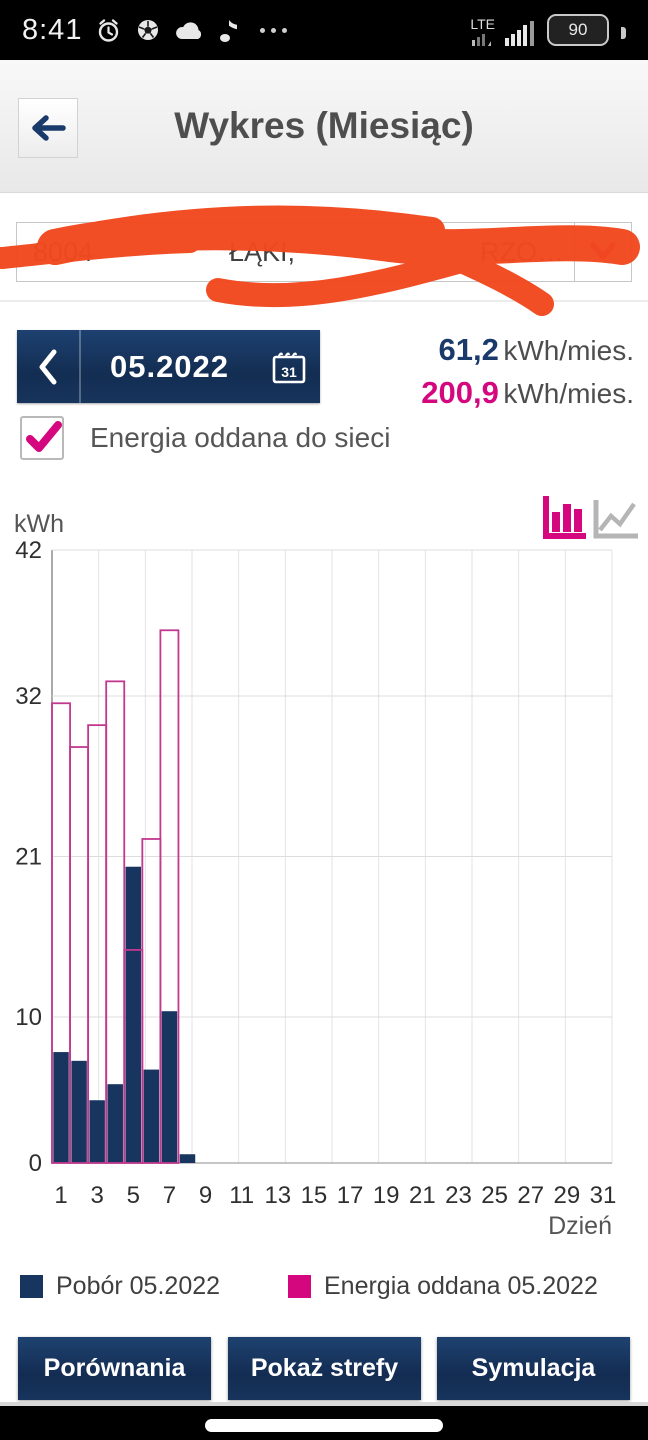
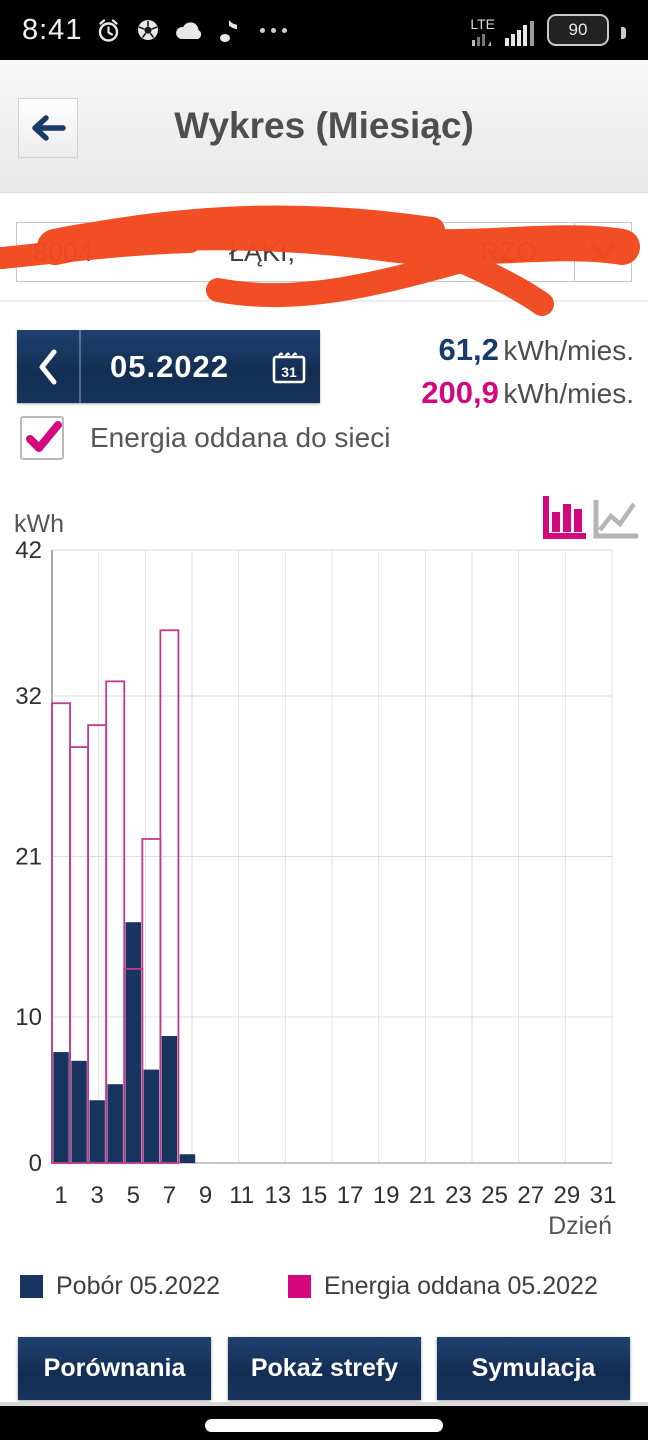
Pobór 05.2022/5: 20.3 -> 16.5
Energia oddana 05.2022/5: 14.6 -> 13.3
Pobór 05.2022/7: 10.4 -> 8.7
